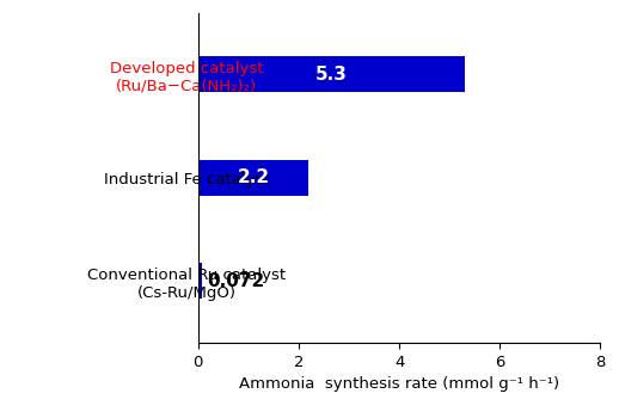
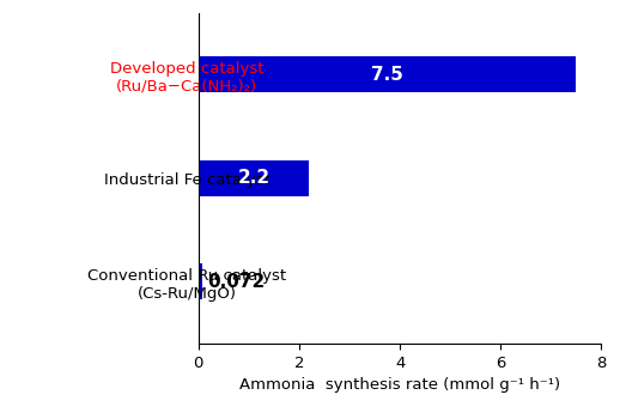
Developed catalyst (Ru/Ba−Ca(NH₂)₂): 5.3 -> 7.5
